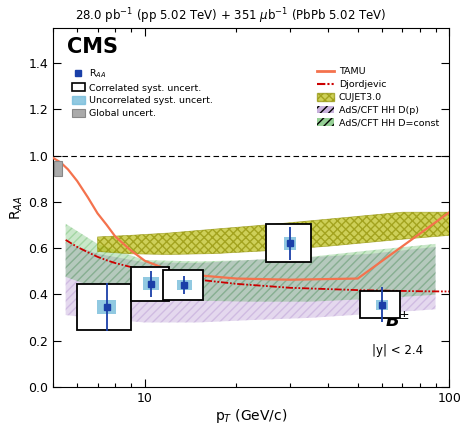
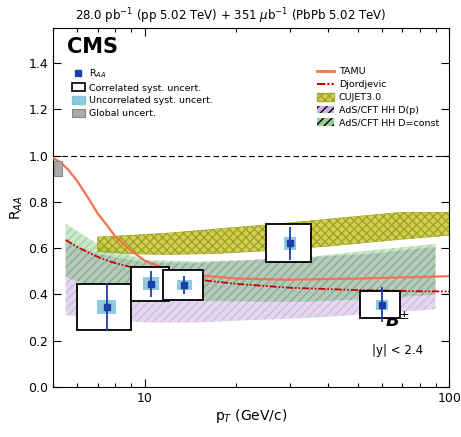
TAMU/100: 0.755 -> 0.478
